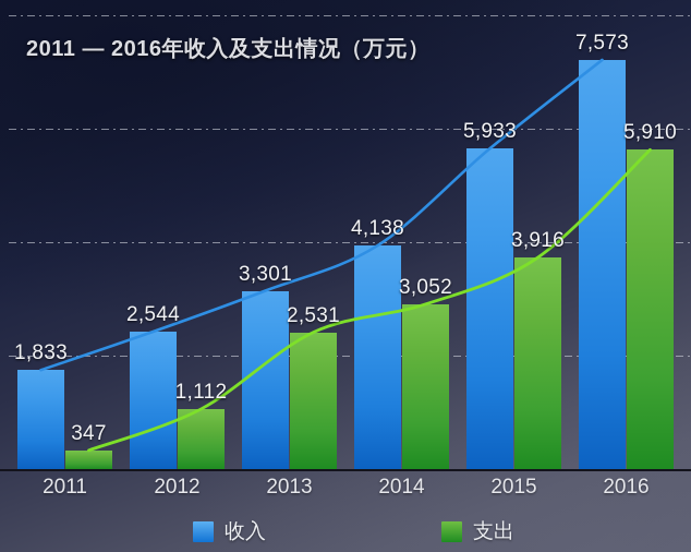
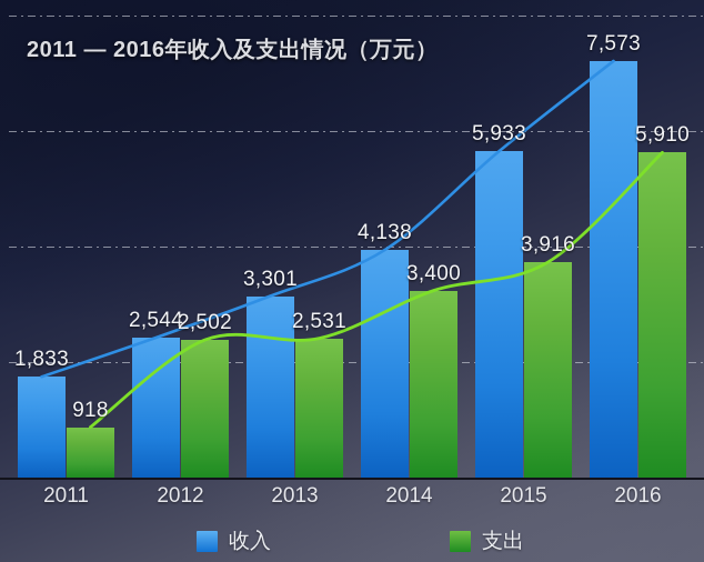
支出/2011: 347 -> 918
支出/2012: 1,112 -> 2,502
支出/2014: 3,052 -> 3,400
